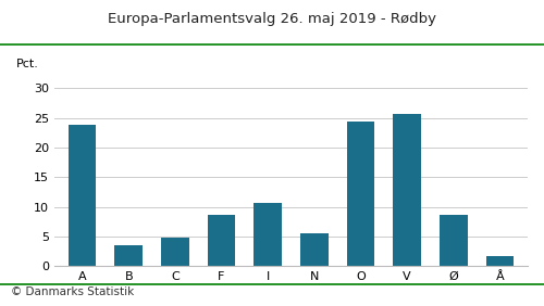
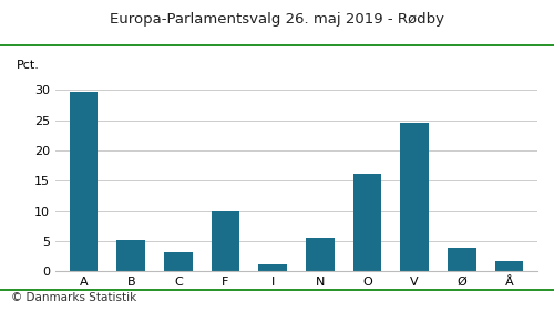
A: 23.8 -> 29.7
B: 3.6 -> 5.1
C: 4.8 -> 3.2
F: 8.6 -> 10.0
I: 10.6 -> 1.1
O: 24.4 -> 16.1
V: 25.6 -> 24.5
Ø: 8.6 -> 3.9
